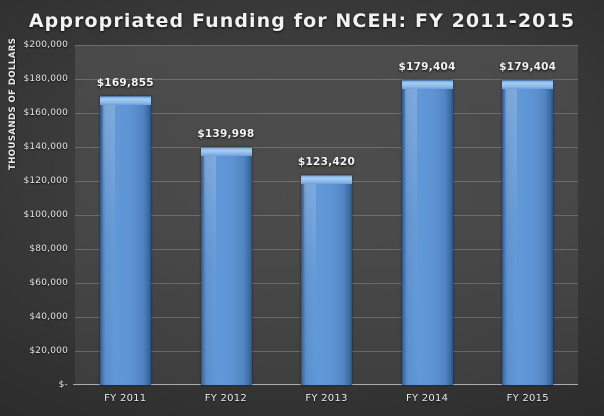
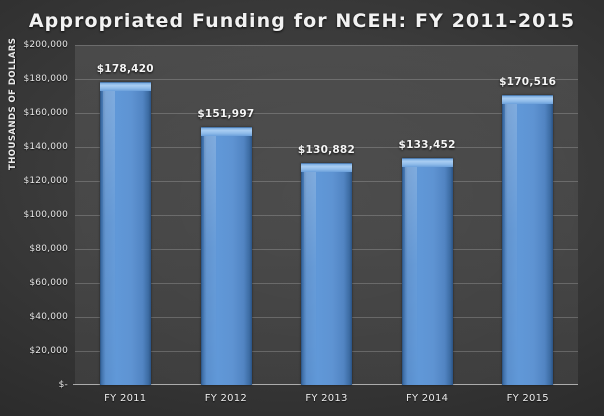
FY 2011: $169,855 -> $178,420
FY 2012: $139,998 -> $151,997
FY 2013: $123,420 -> $130,882
FY 2014: $179,404 -> $133,452
FY 2015: $179,404 -> $170,516
